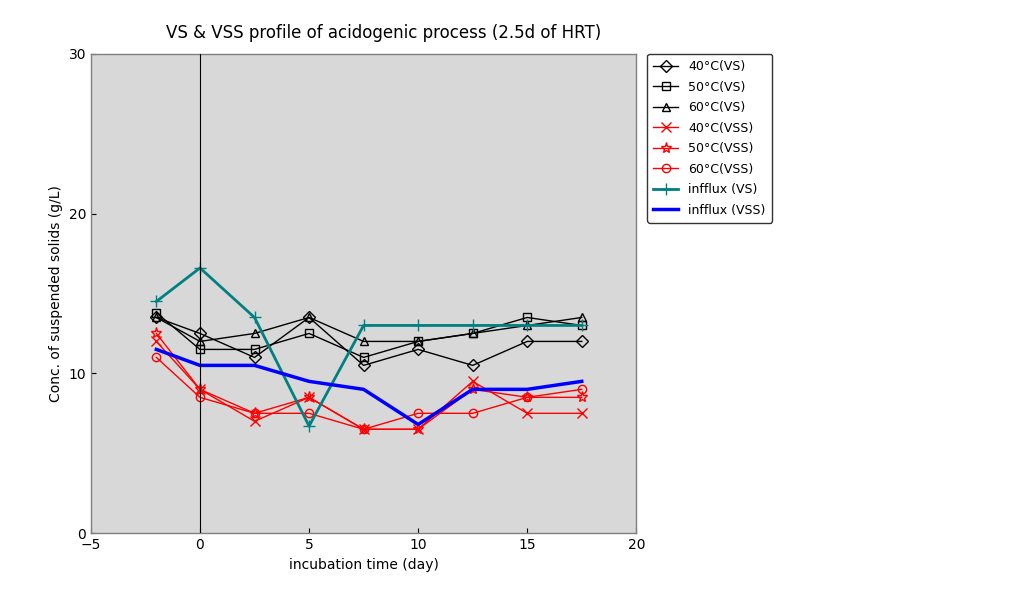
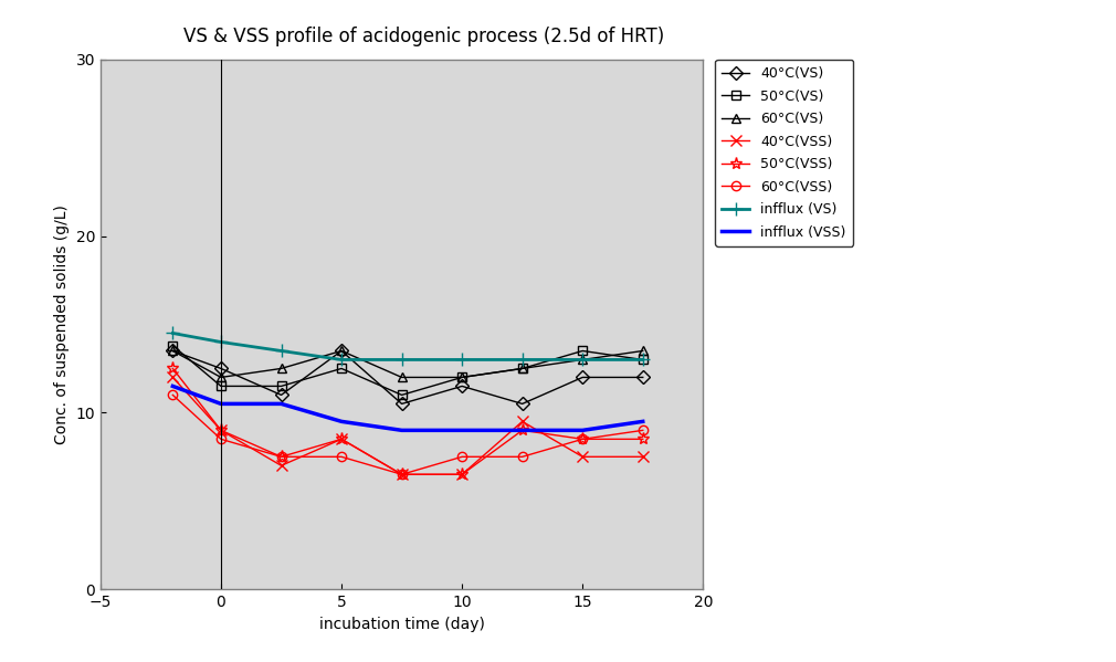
infflux (VS)/0: 16.6 -> 14.0
infflux (VS)/5: 6.7 -> 13.0
infflux (VSS)/10: 6.8 -> 9.0
